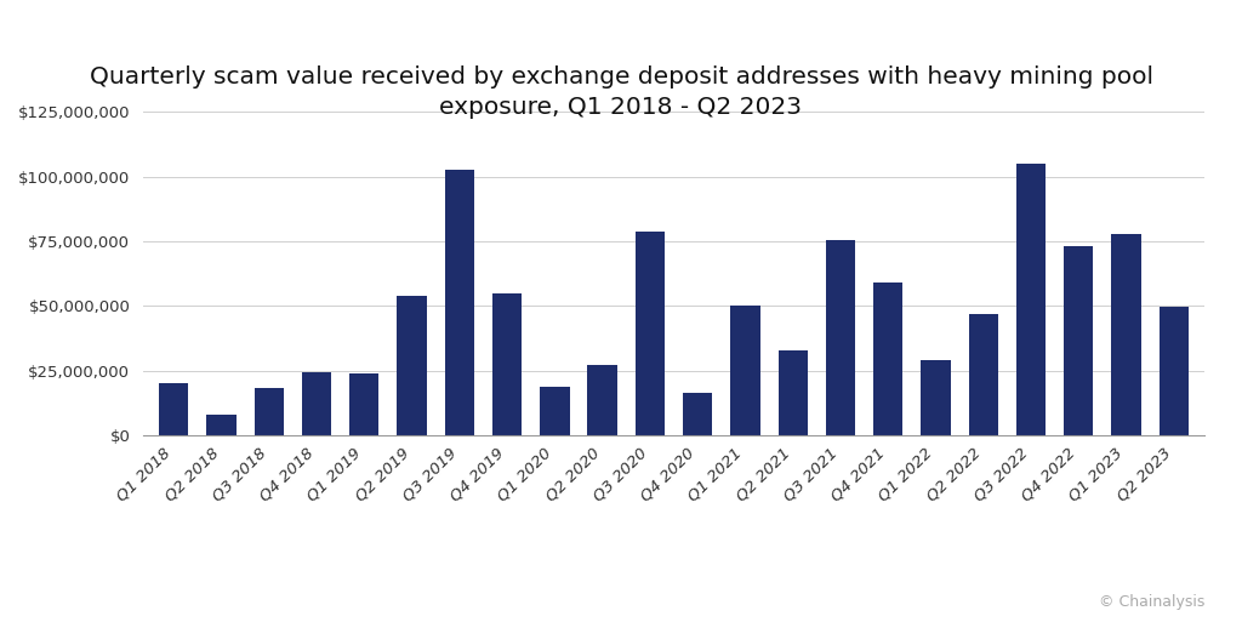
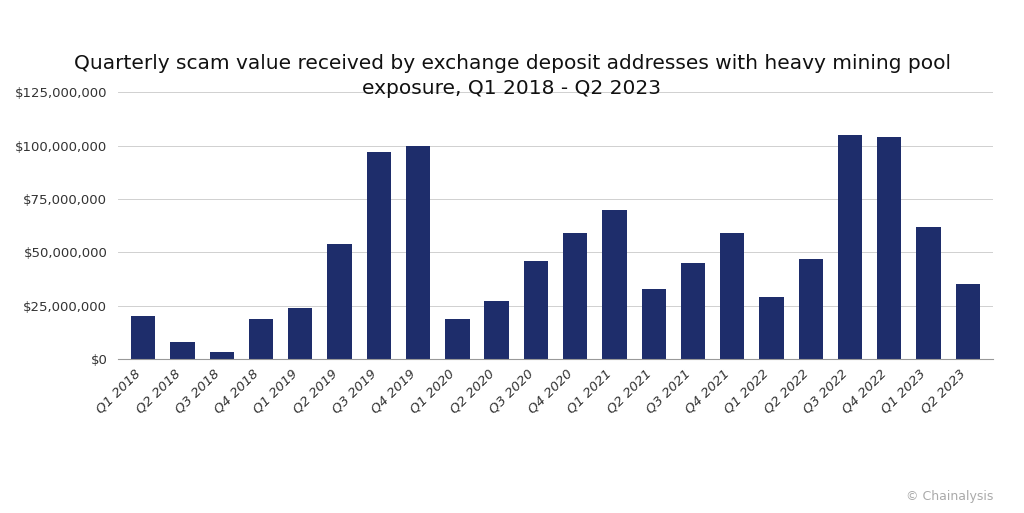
Q3 2018: $18,500,000 -> $3,500,000
Q4 2018: $24,500,000 -> $19,000,000
Q3 2019: $102,500,000 -> $97,000,000
Q4 2019: $55,000,000 -> $100,000,000
Q3 2020: $79,000,000 -> $46,000,000
Q4 2020: $16,500,000 -> $59,000,000
Q1 2021: $50,000,000 -> $70,000,000
Q3 2021: $75,500,000 -> $45,000,000
Q4 2022: $73,000,000 -> $104,000,000
Q1 2023: $78,000,000 -> $62,000,000
Q2 2023: $49,500,000 -> $35,000,000
